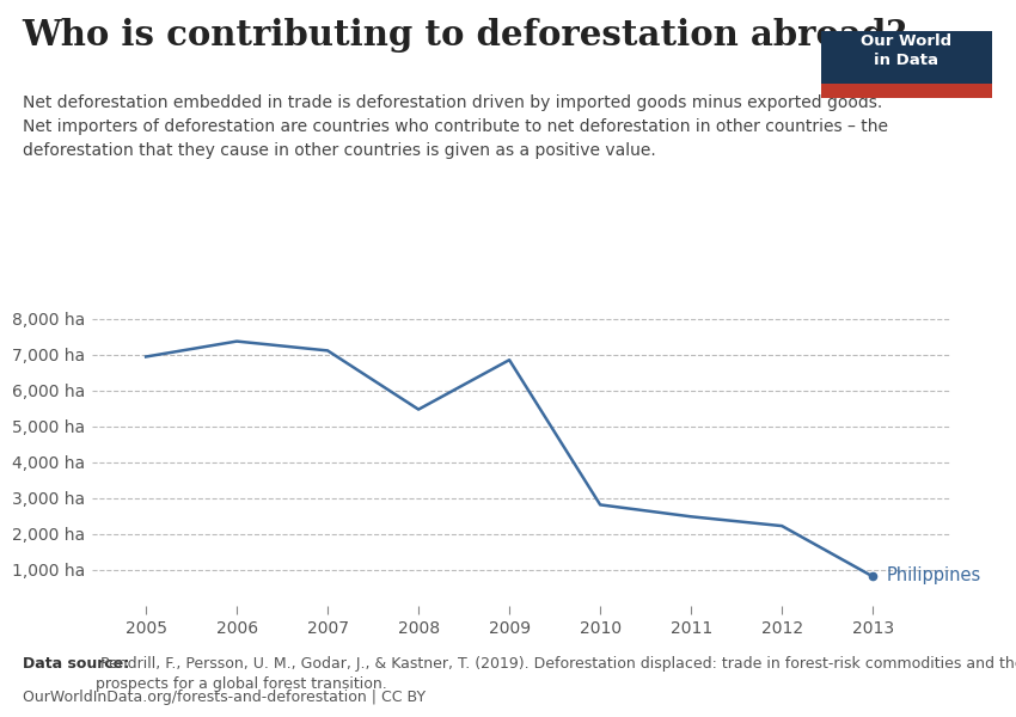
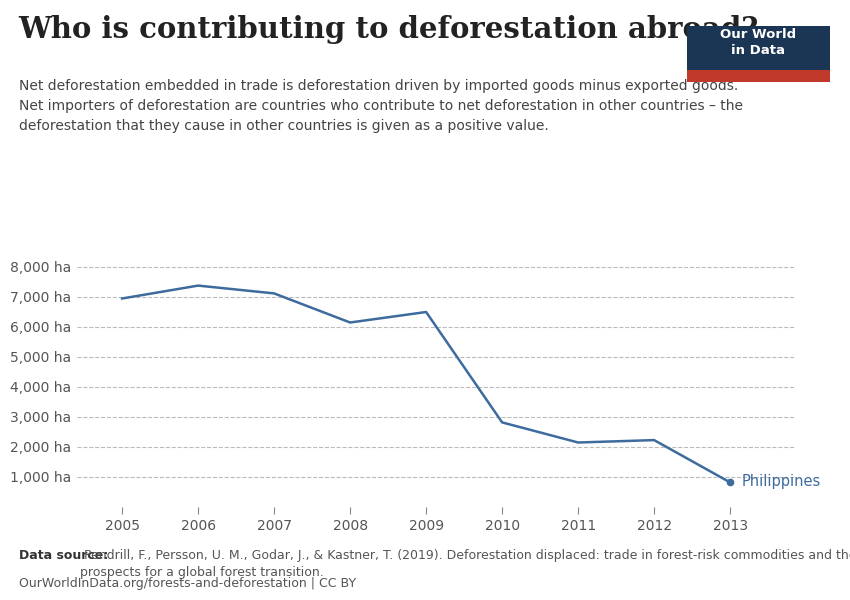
2008: 5,480 ha -> 6,150 ha
2009: 6,860 ha -> 6,500 ha
2011: 2,490 ha -> 2,150 ha
